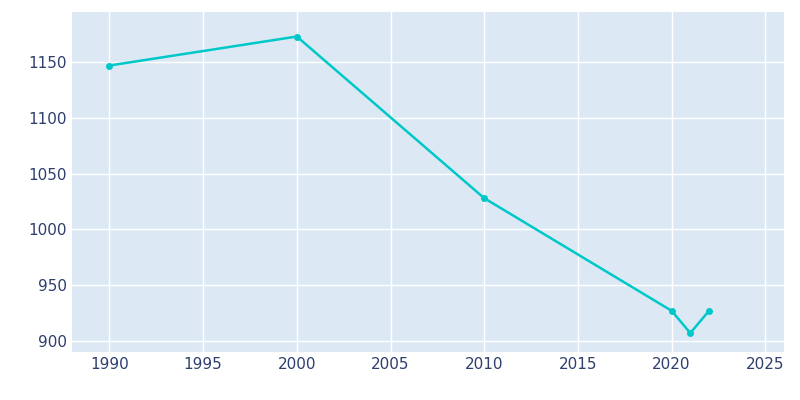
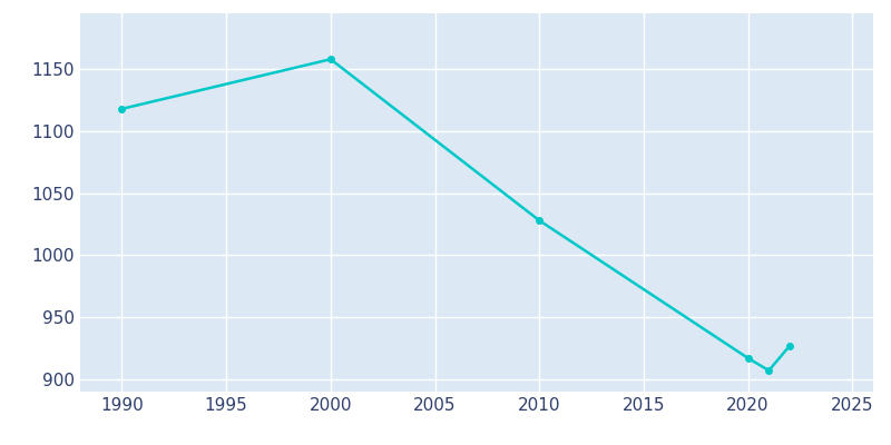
1990: 1147 -> 1118
2000: 1173 -> 1158
2020: 927 -> 917
